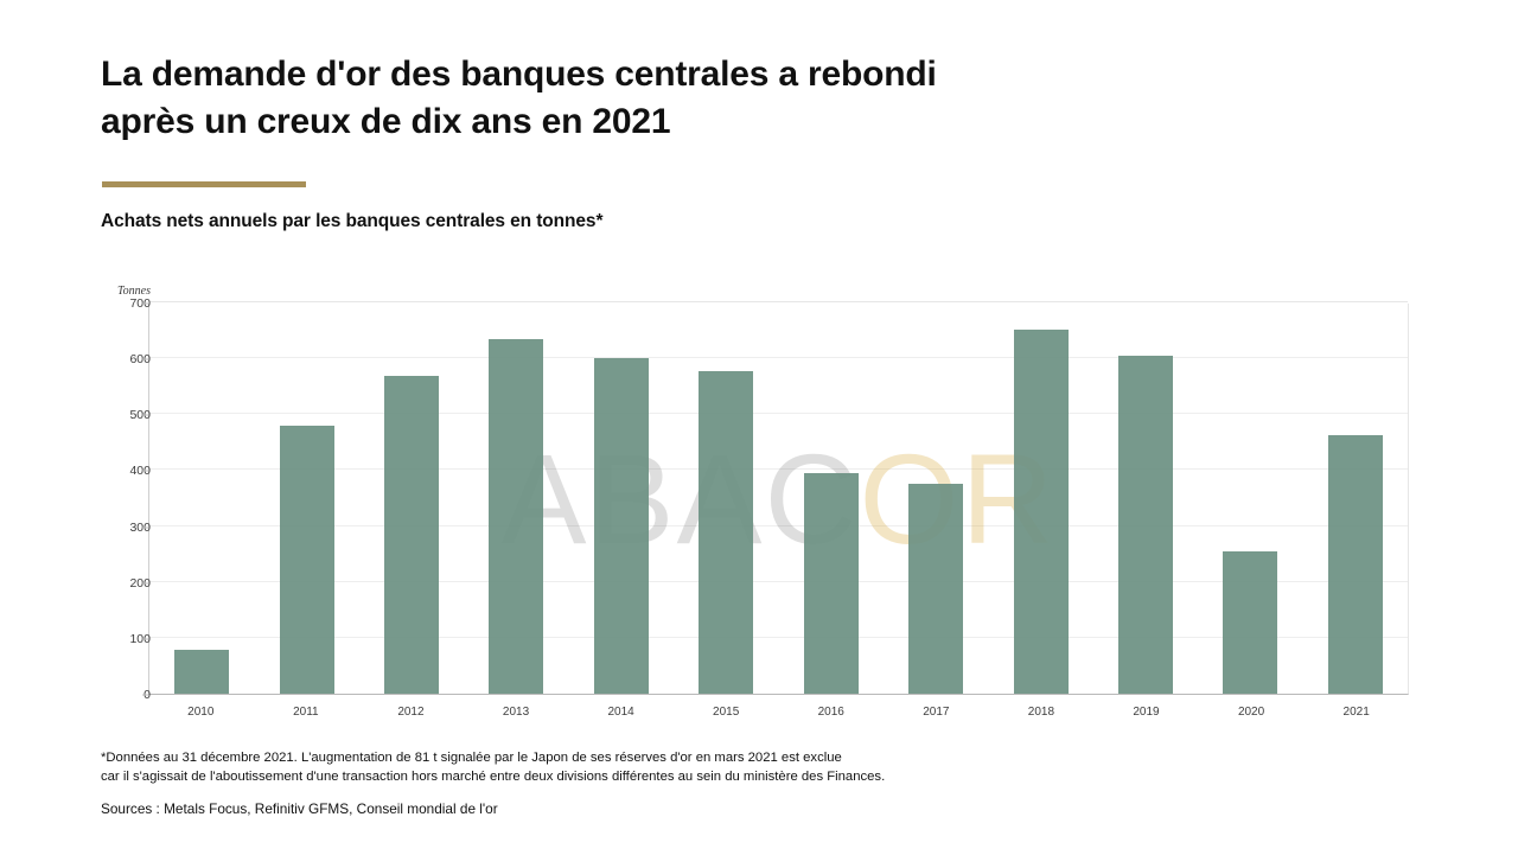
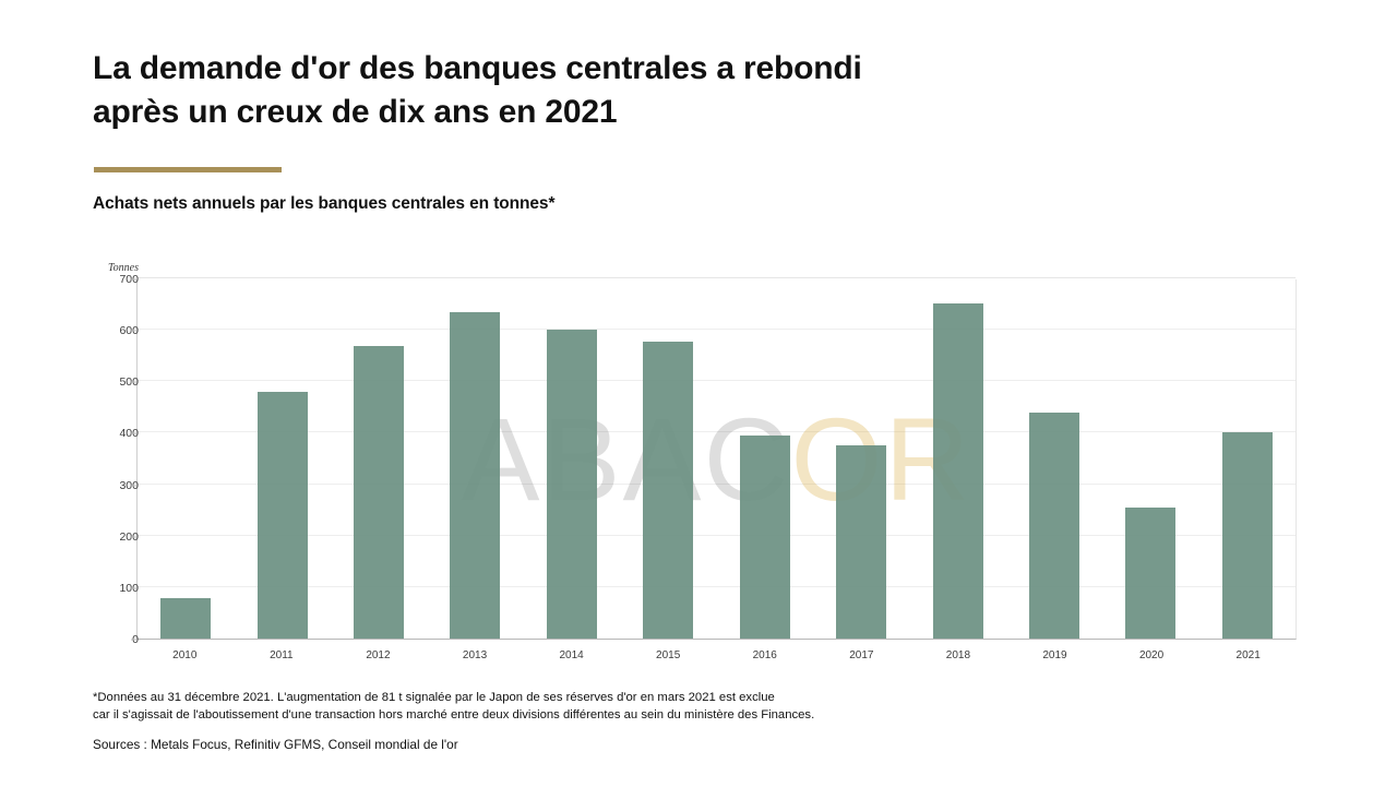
2019: 600 -> 440
2021: 460 -> 400
